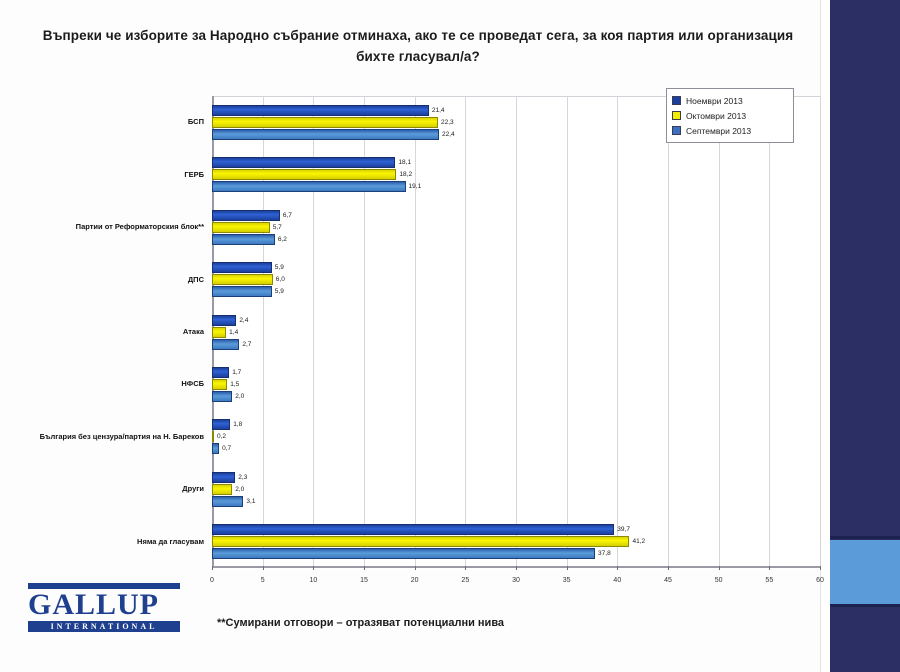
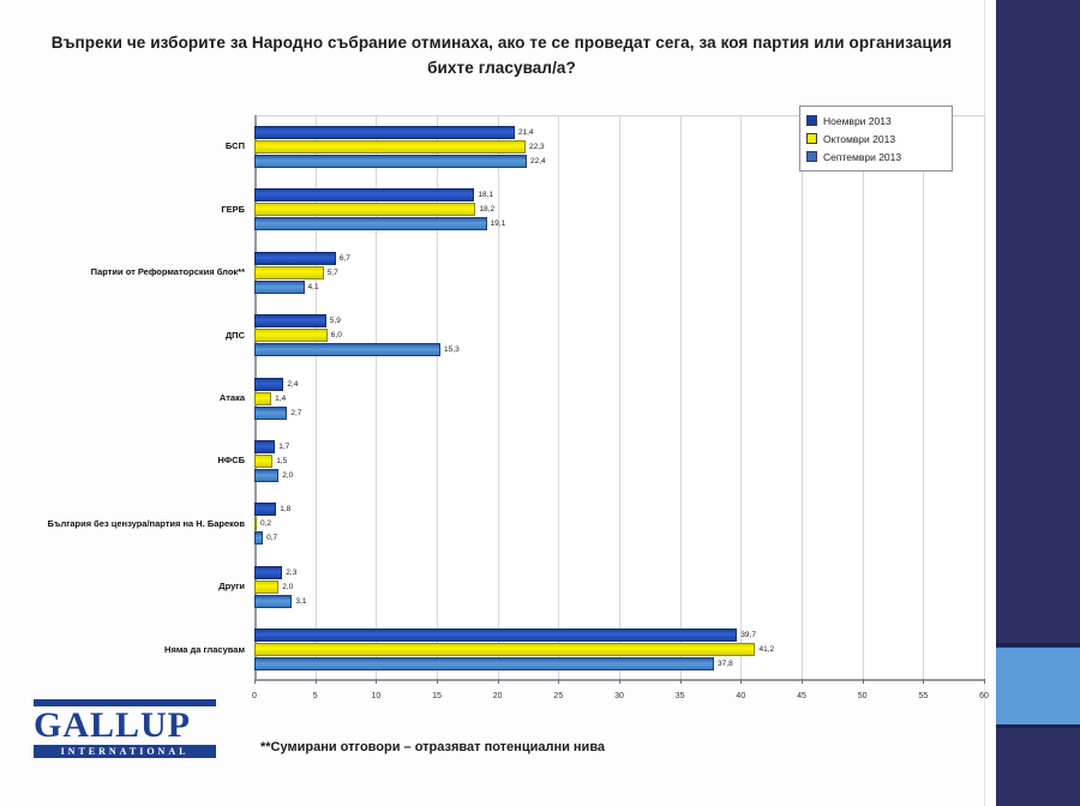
Септември 2013/Партии от Реформаторския блок**: 6,2 -> 4,1
Септември 2013/ДПС: 5,9 -> 15,3
